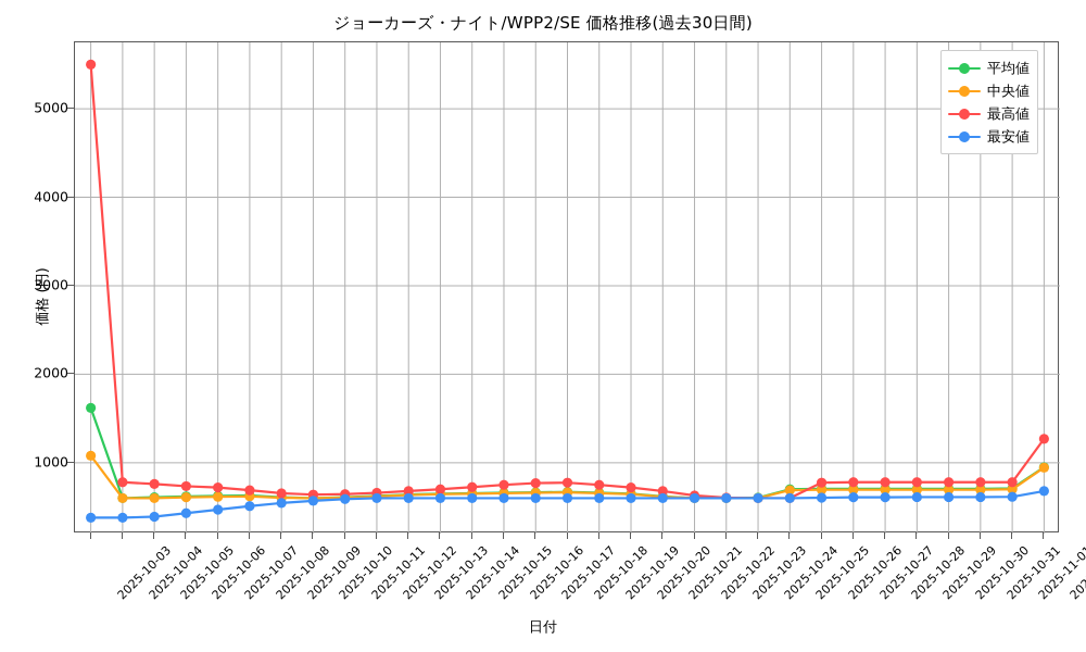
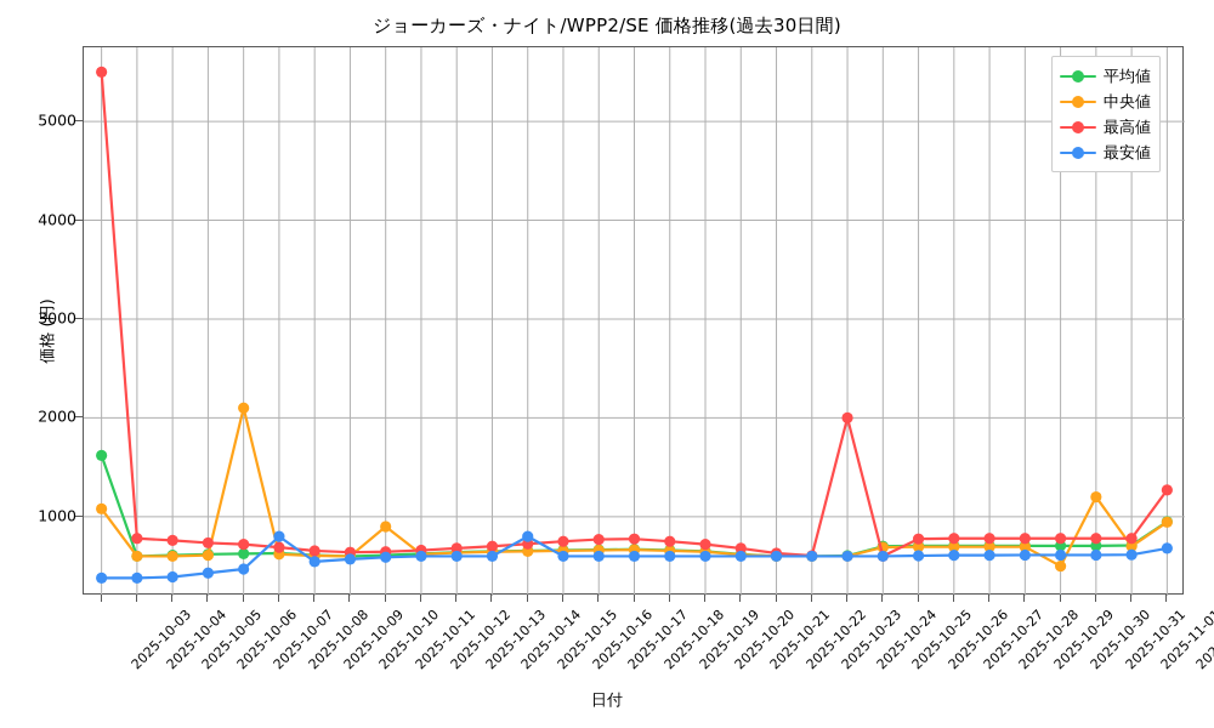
中央値/2025-10-07: 600 -> 2100
最安値/2025-10-08: 500 -> 800
中央値/2025-10-11: 600 -> 900
最安値/2025-10-15: 600 -> 800
最高値/2025-10-24: 600 -> 2000
中央値/2025-10-30: 700 -> 500
中央値/2025-10-31: 700 -> 1200
